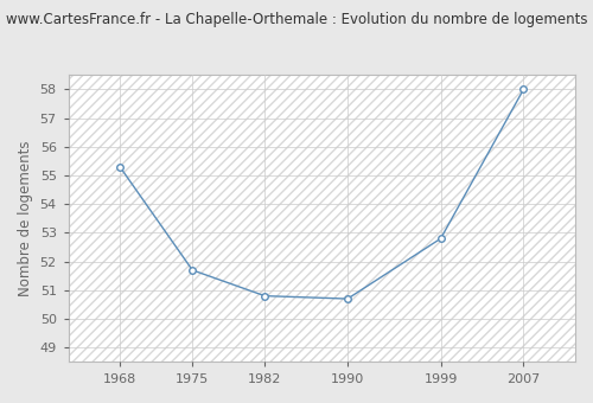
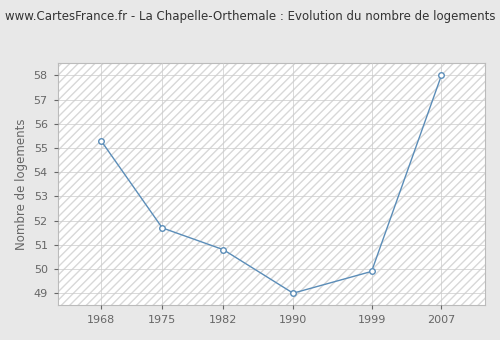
1990: 50.7 -> 49.0
1999: 52.8 -> 49.9
